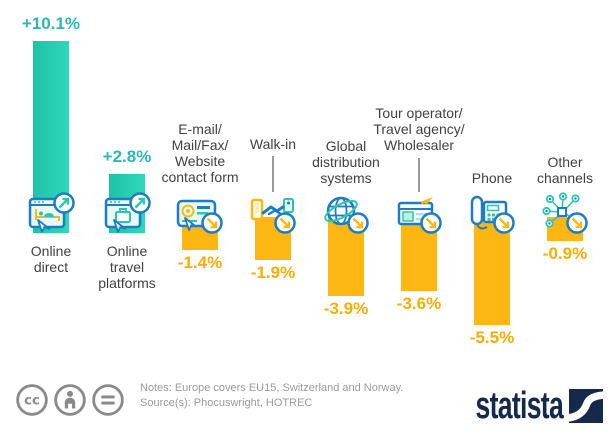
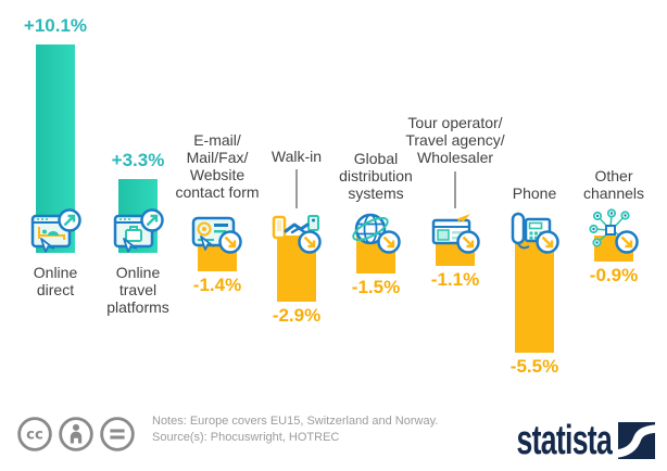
Online travel platforms: +2.8% -> +3.3%
Walk-in: -1.9% -> -2.9%
Global distribution systems: -3.9% -> -1.5%
Tour operator/ Travel agency/ Wholesaler: -3.6% -> -1.1%
